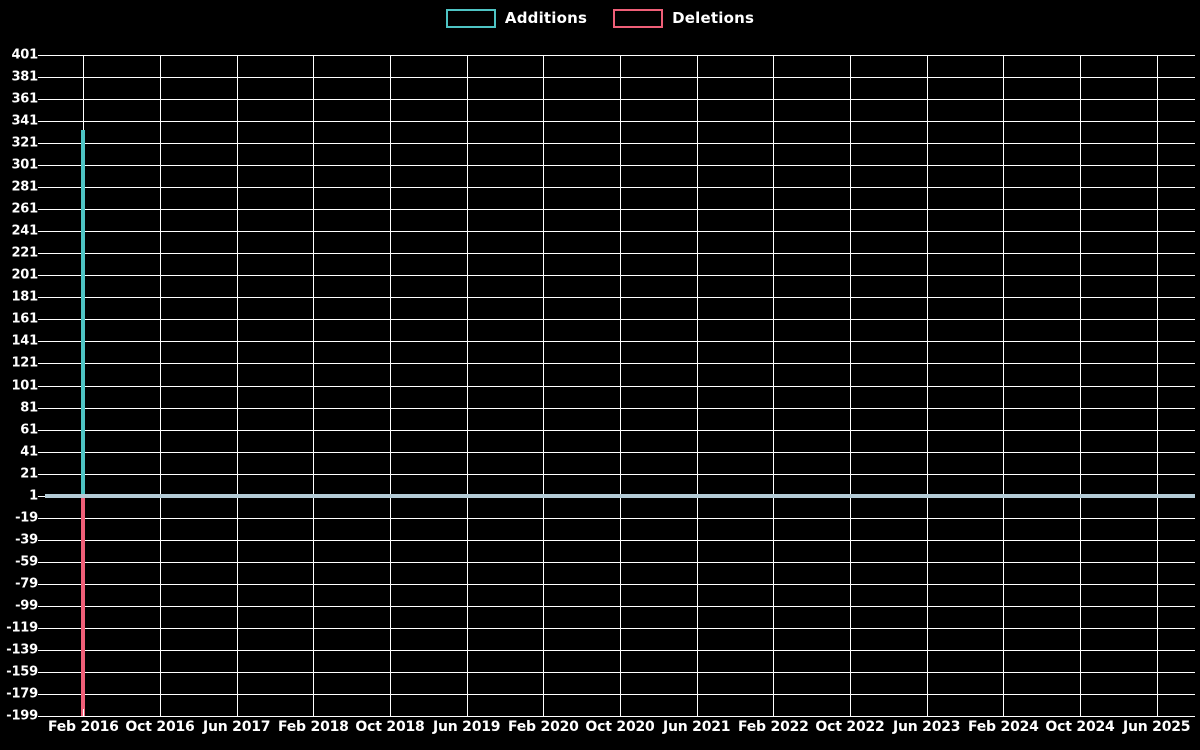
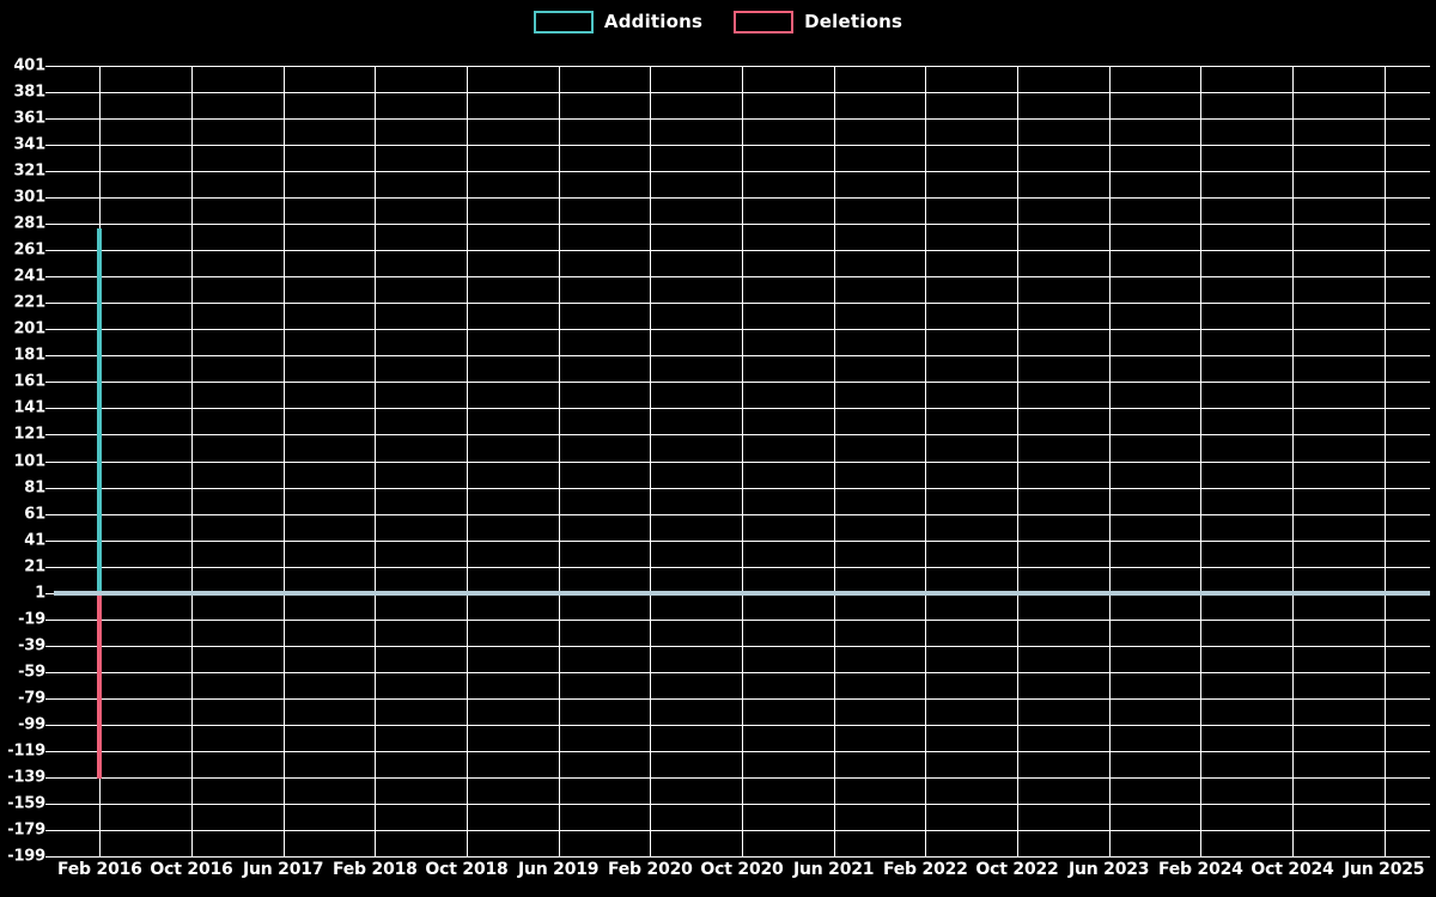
Additions/Feb 2016: 333 -> 278
Deletions/Feb 2016: -199 -> -140
